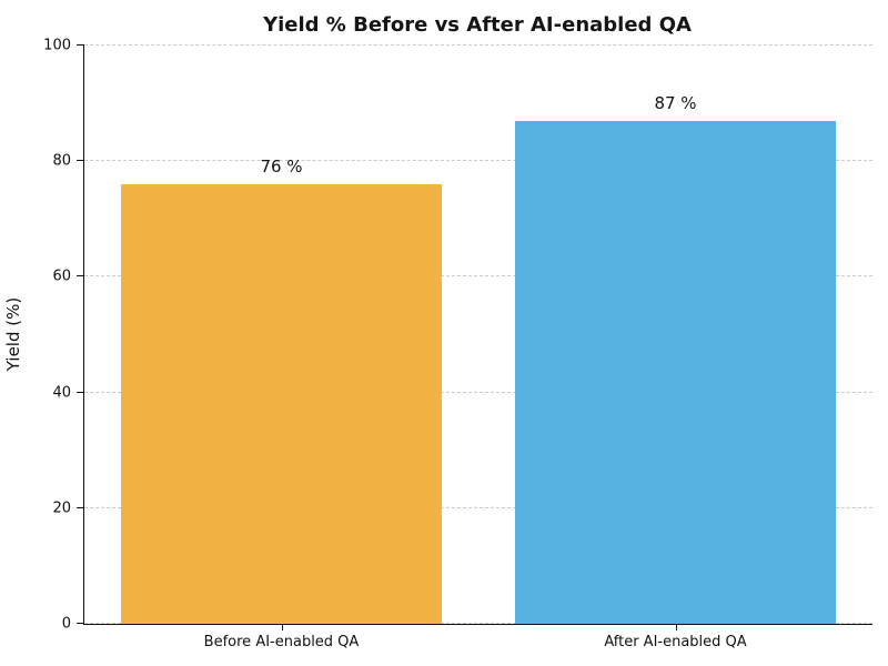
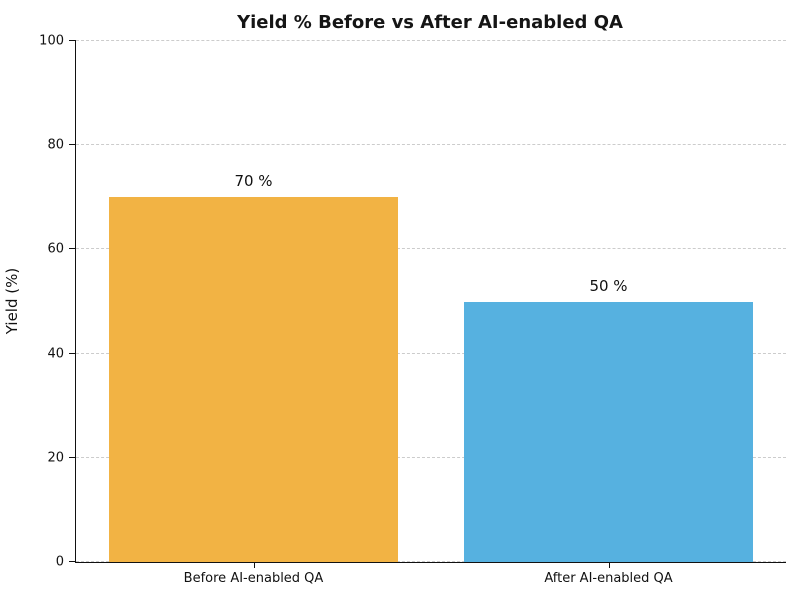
Before AI-enabled QA: 76 -> 70
After AI-enabled QA: 87 -> 50
